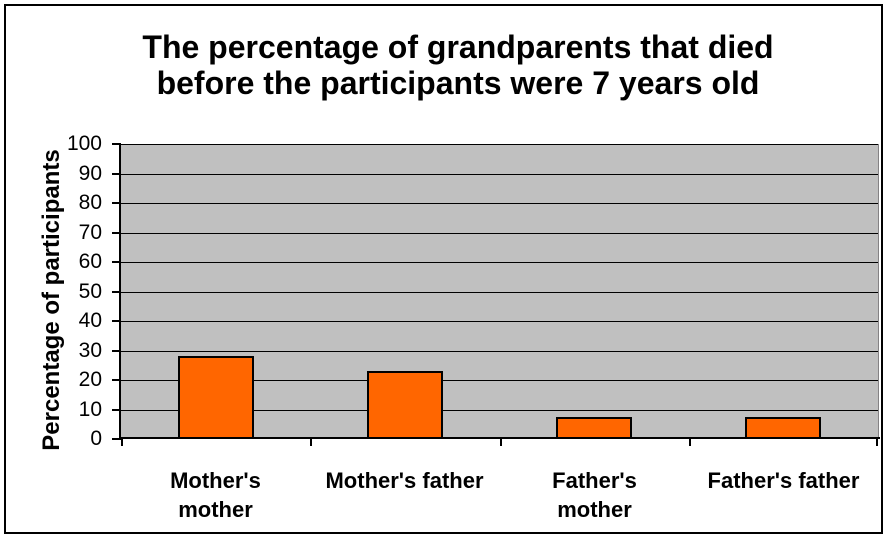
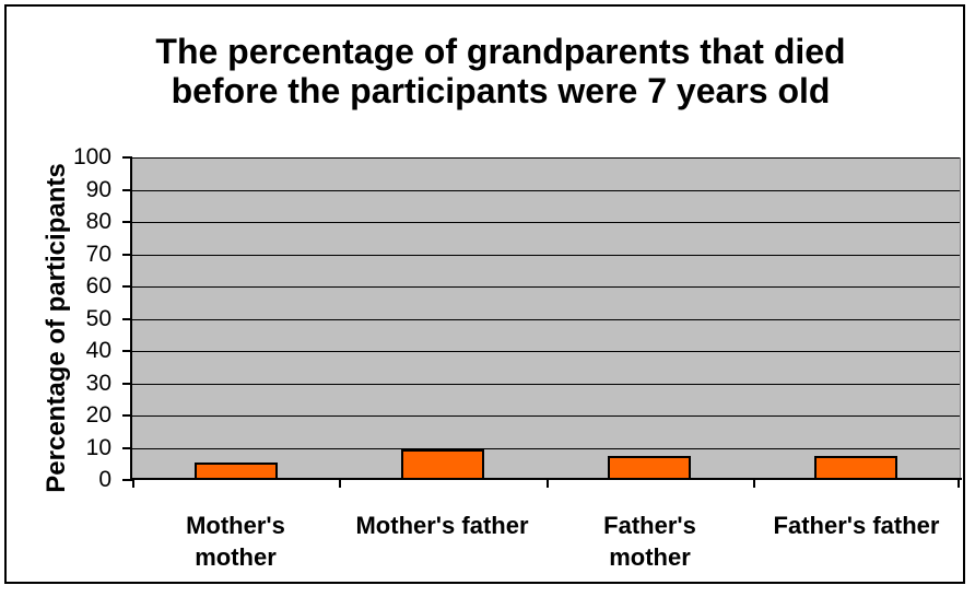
Mother's mother: 28 -> 5
Mother's father: 23 -> 9
